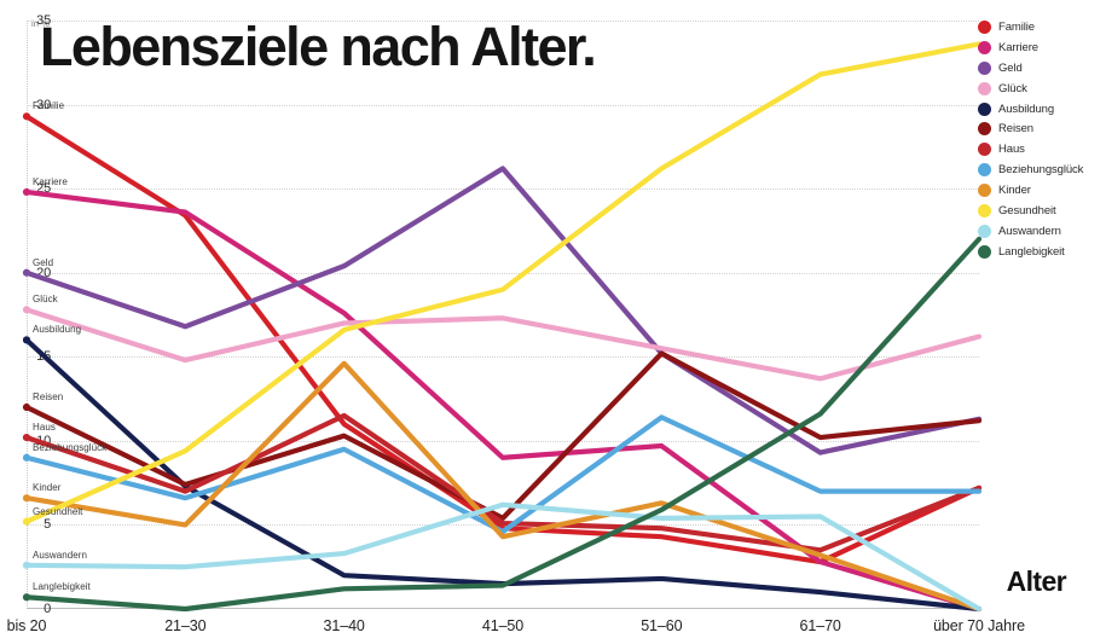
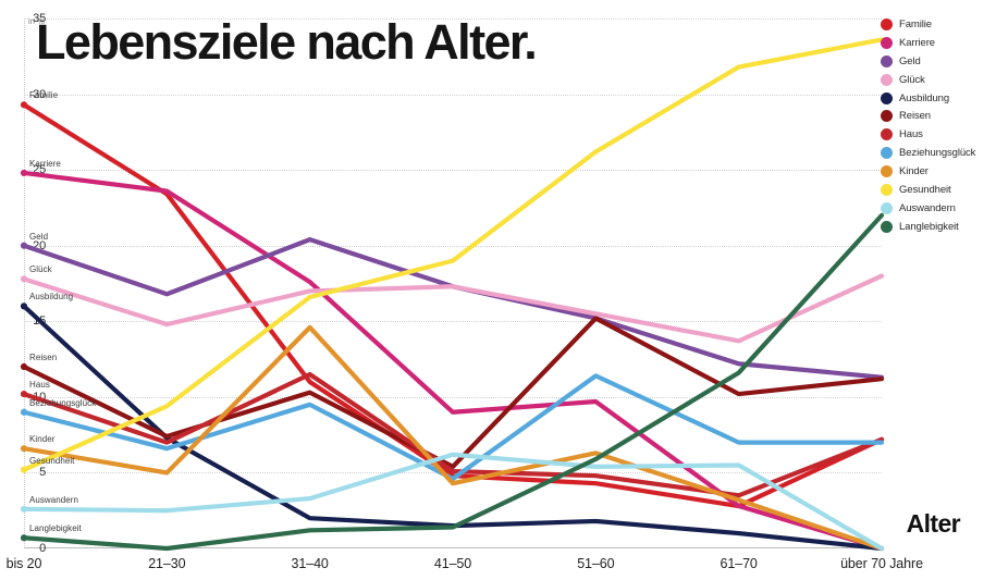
Geld/41–50: 26.2 -> 17.3
Geld/61–70: 9.3 -> 12.2
Glück/über 70 Jahre: 16.2 -> 18.0
